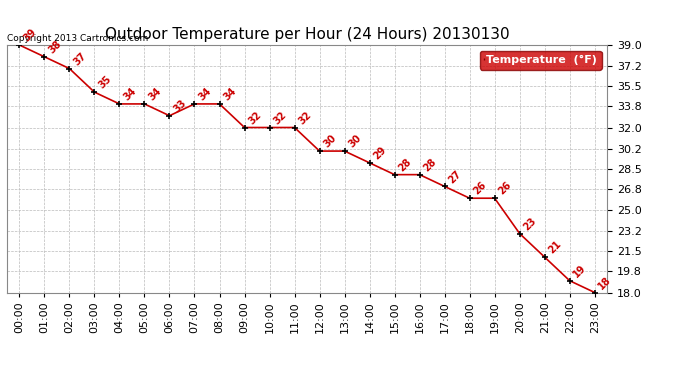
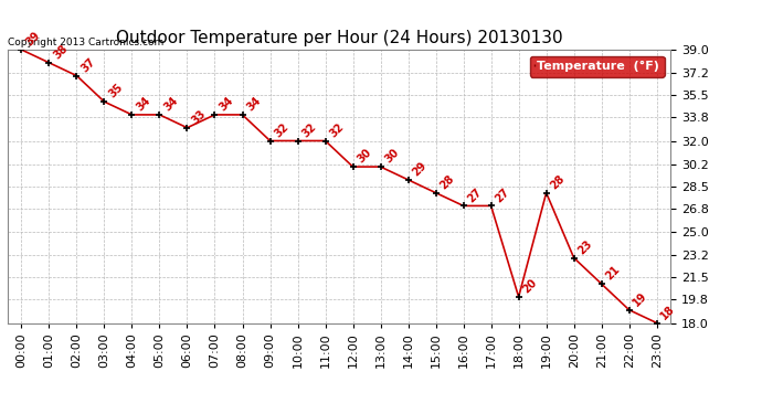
16:00: 28 -> 27
18:00: 26 -> 20
19:00: 26 -> 28
